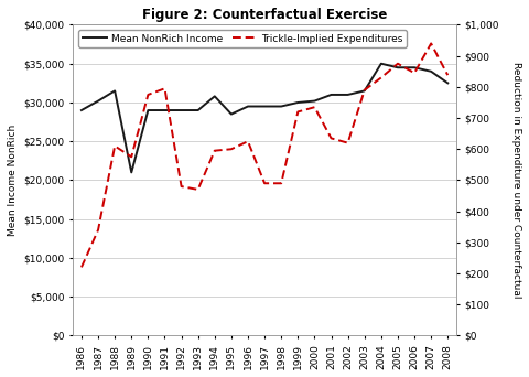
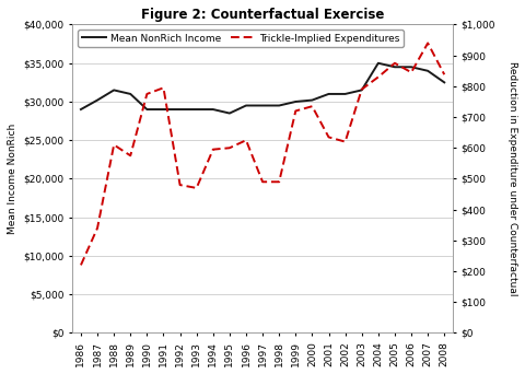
Mean NonRich Income/1989: $21,000 -> $31,000
Mean NonRich Income/1994: $30,800 -> $29,000
